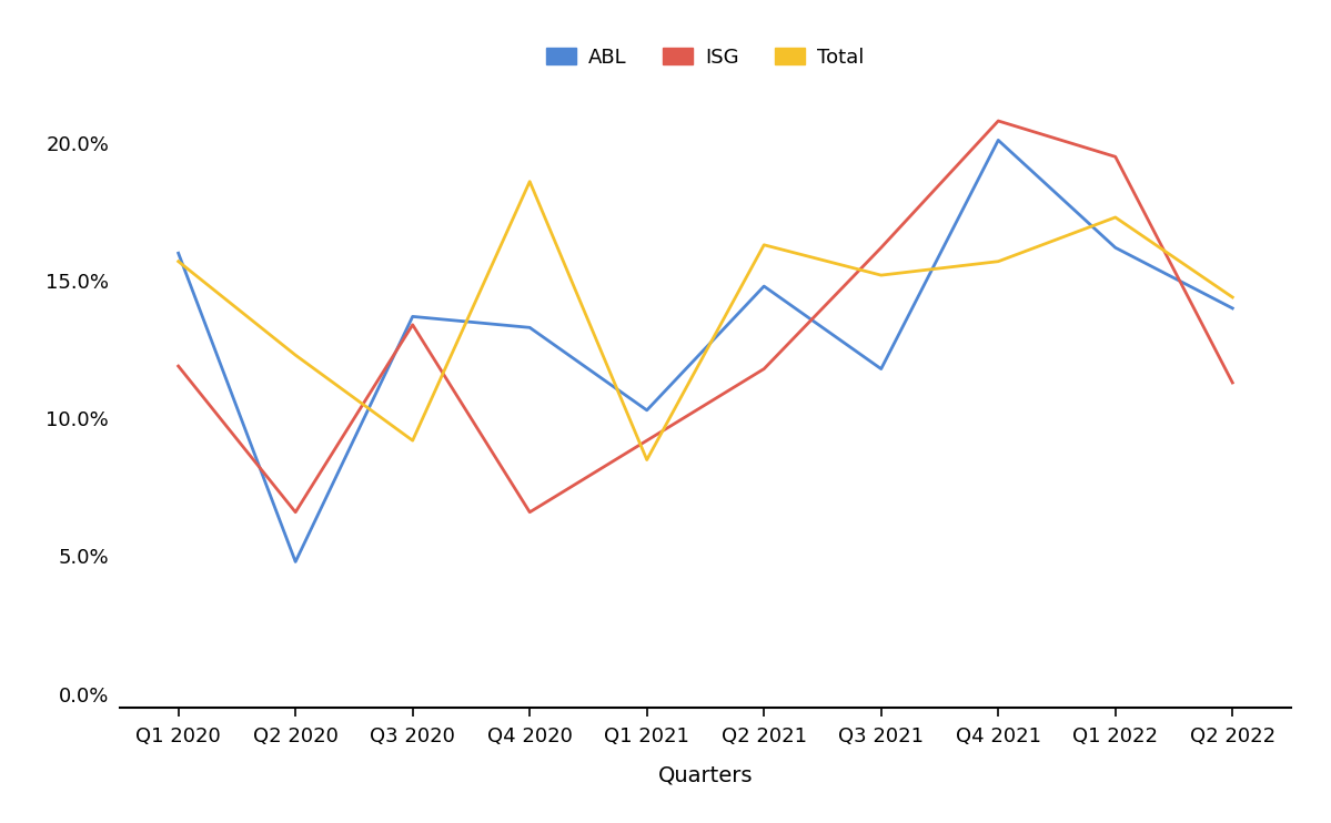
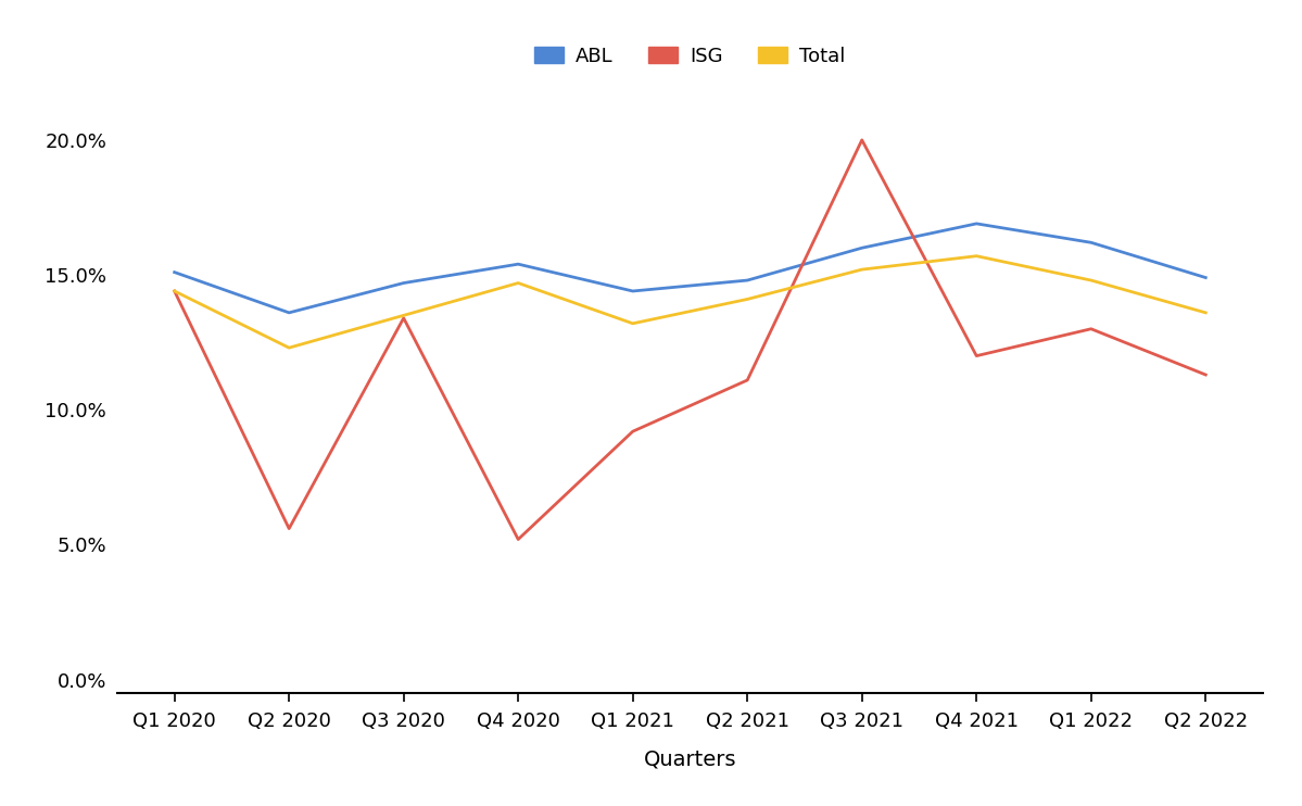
ABL/Q1 2020: 16.0% -> 15.1%
ISG/Q1 2020: 11.9% -> 14.4%
Total/Q1 2020: 15.7% -> 14.4%
ABL/Q2 2020: 4.8% -> 13.6%
ISG/Q2 2020: 6.6% -> 5.6%
ABL/Q3 2020: 13.7% -> 14.7%
Total/Q3 2020: 9.2% -> 13.5%
ABL/Q4 2020: 13.3% -> 15.4%
ISG/Q4 2020: 6.6% -> 5.2%
Total/Q4 2020: 18.6% -> 14.7%
ABL/Q1 2021: 10.3% -> 14.4%
Total/Q1 2021: 8.5% -> 13.2%
ISG/Q2 2021: 11.8% -> 11.1%
Total/Q2 2021: 16.3% -> 14.1%
ABL/Q3 2021: 11.8% -> 16.0%
ISG/Q3 2021: 16.2% -> 20.0%
ABL/Q4 2021: 20.1% -> 16.9%
ISG/Q4 2021: 20.8% -> 12.0%
ISG/Q1 2022: 19.5% -> 13.0%
Total/Q1 2022: 17.3% -> 14.8%
ABL/Q2 2022: 14.0% -> 14.9%
Total/Q2 2022: 14.4% -> 13.6%
